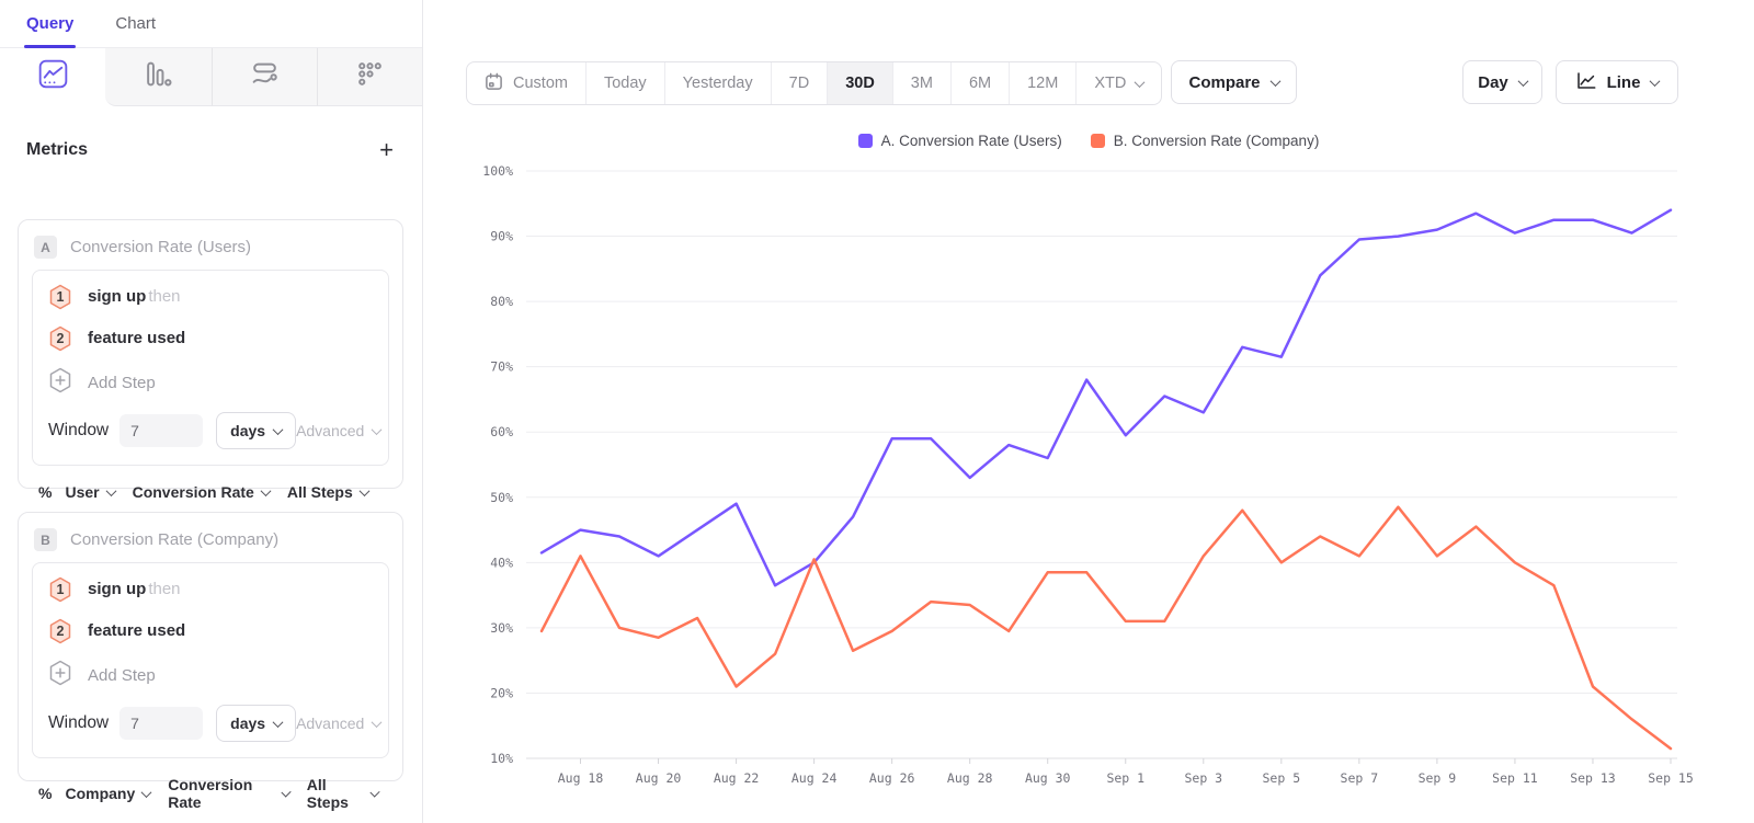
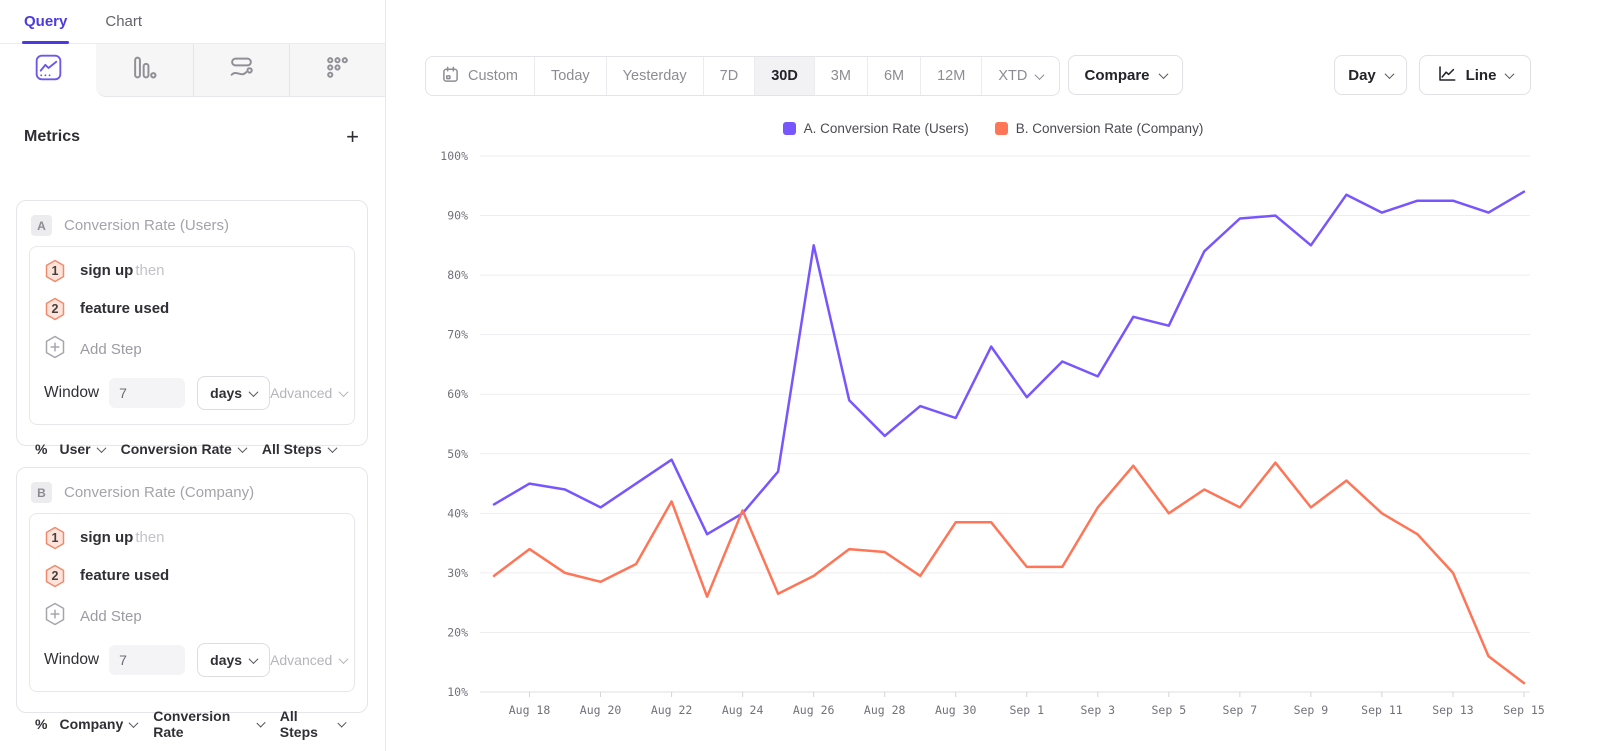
B. Conversion Rate (Company)/Aug 18: 41% -> 34%
B. Conversion Rate (Company)/Aug 22: 21% -> 42%
A. Conversion Rate (Users)/Aug 26: 59% -> 85%
A. Conversion Rate (Users)/Sep 9: 91% -> 85%
B. Conversion Rate (Company)/Sep 13: 21% -> 30%
